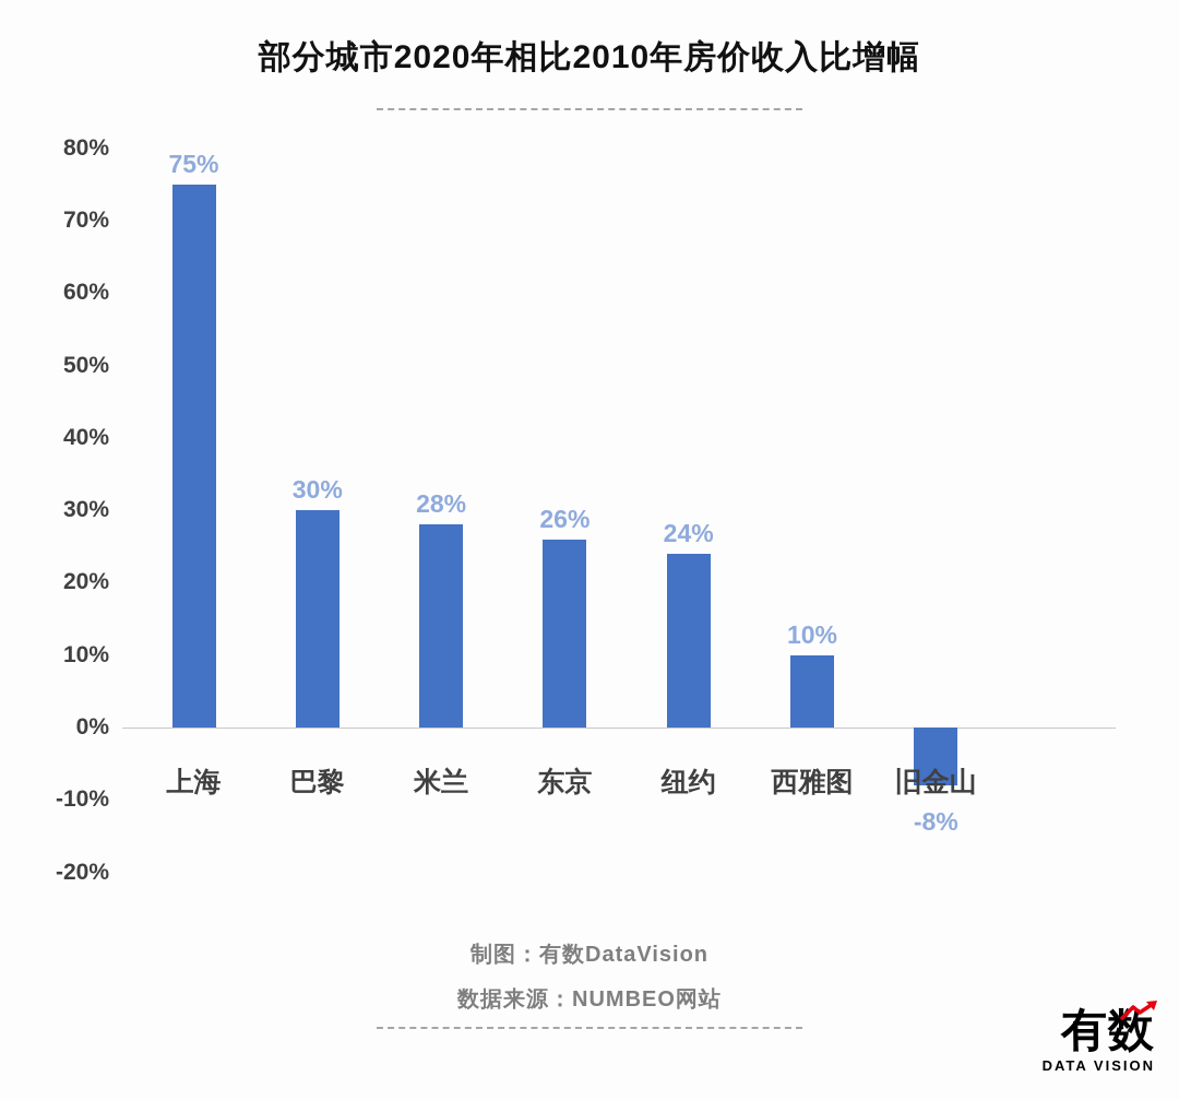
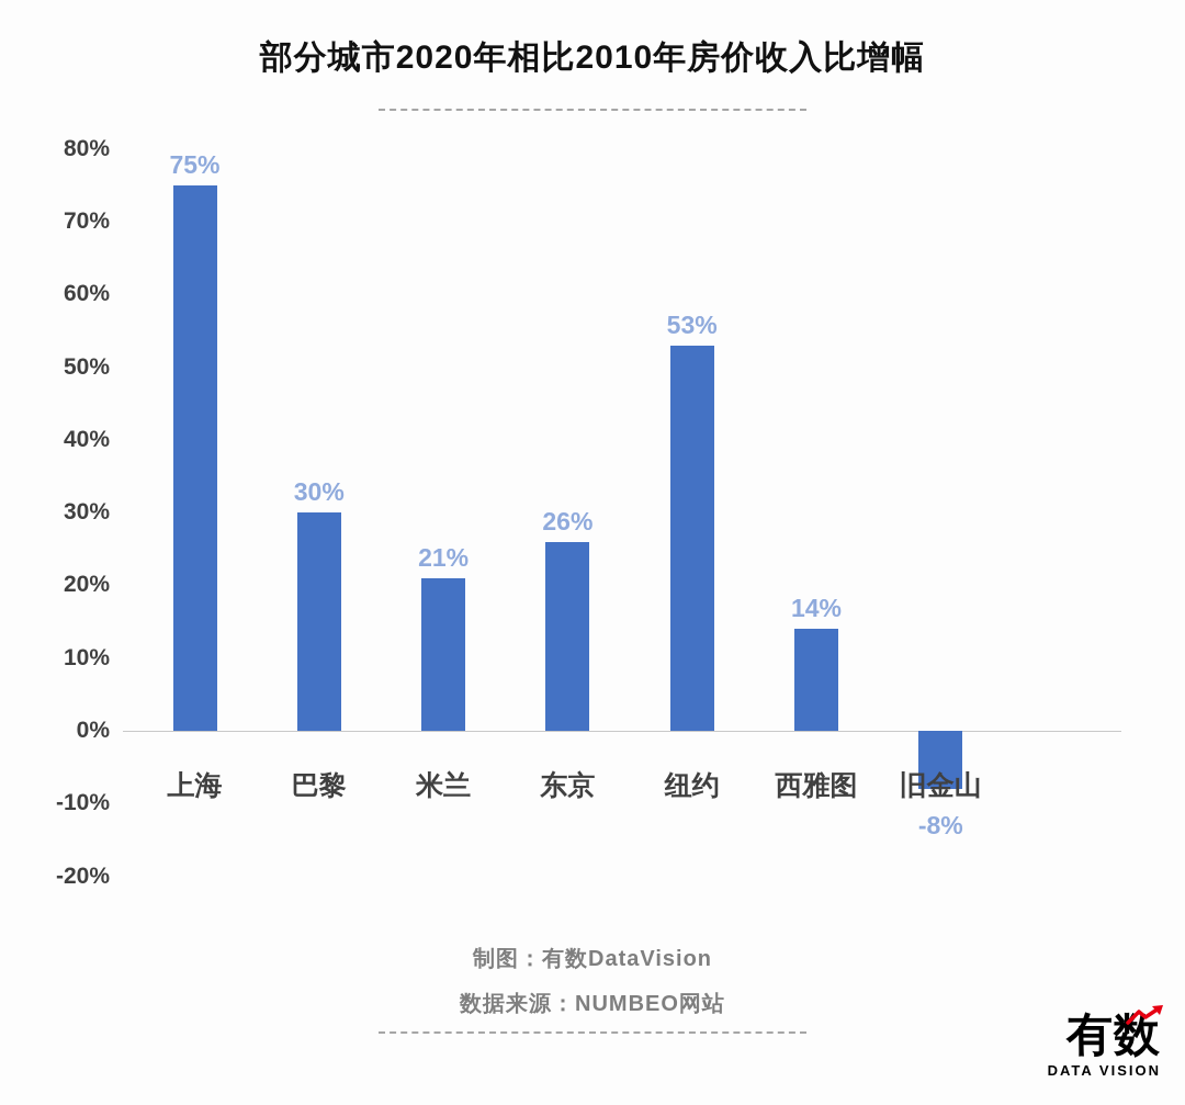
米兰: 28% -> 21%
纽约: 24% -> 53%
西雅图: 10% -> 14%
